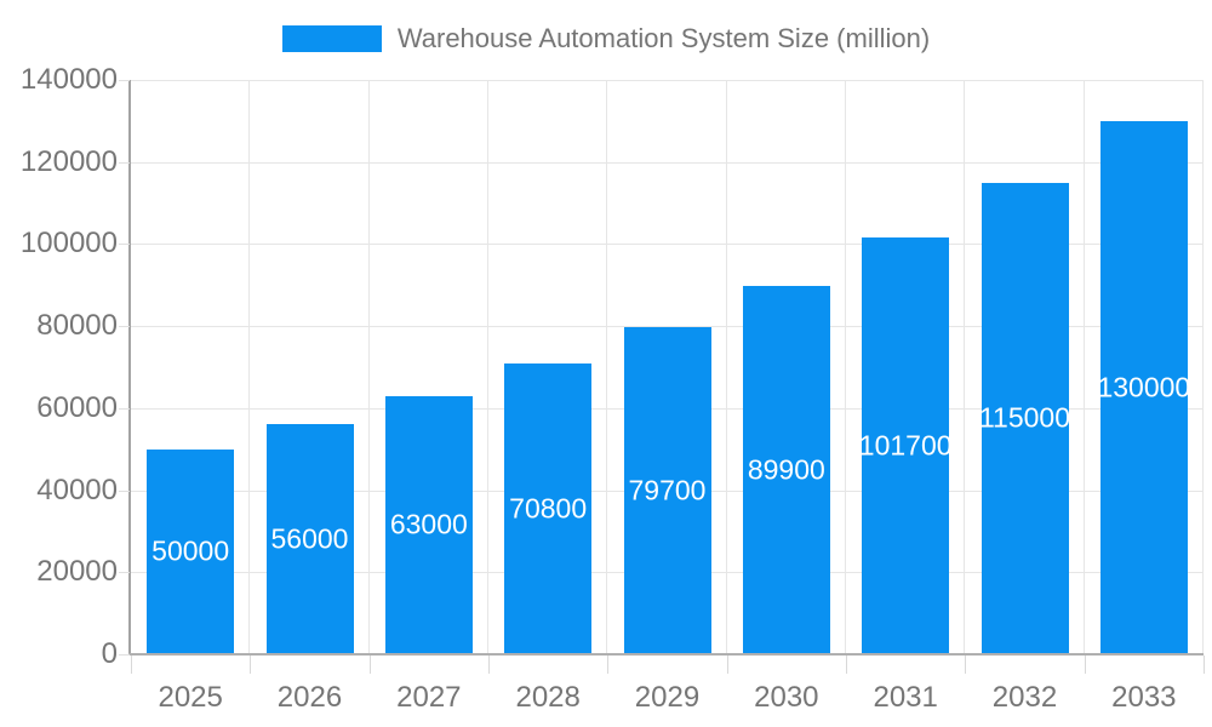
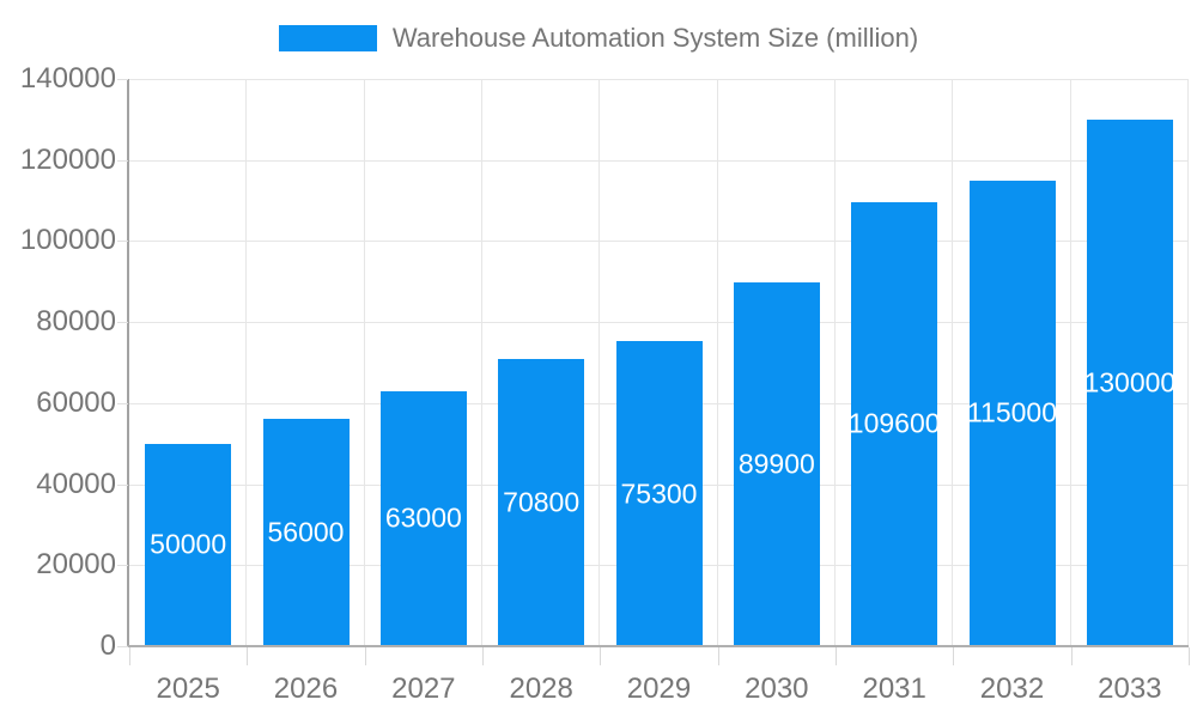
2029: 79700 -> 75300
2031: 101700 -> 109600
